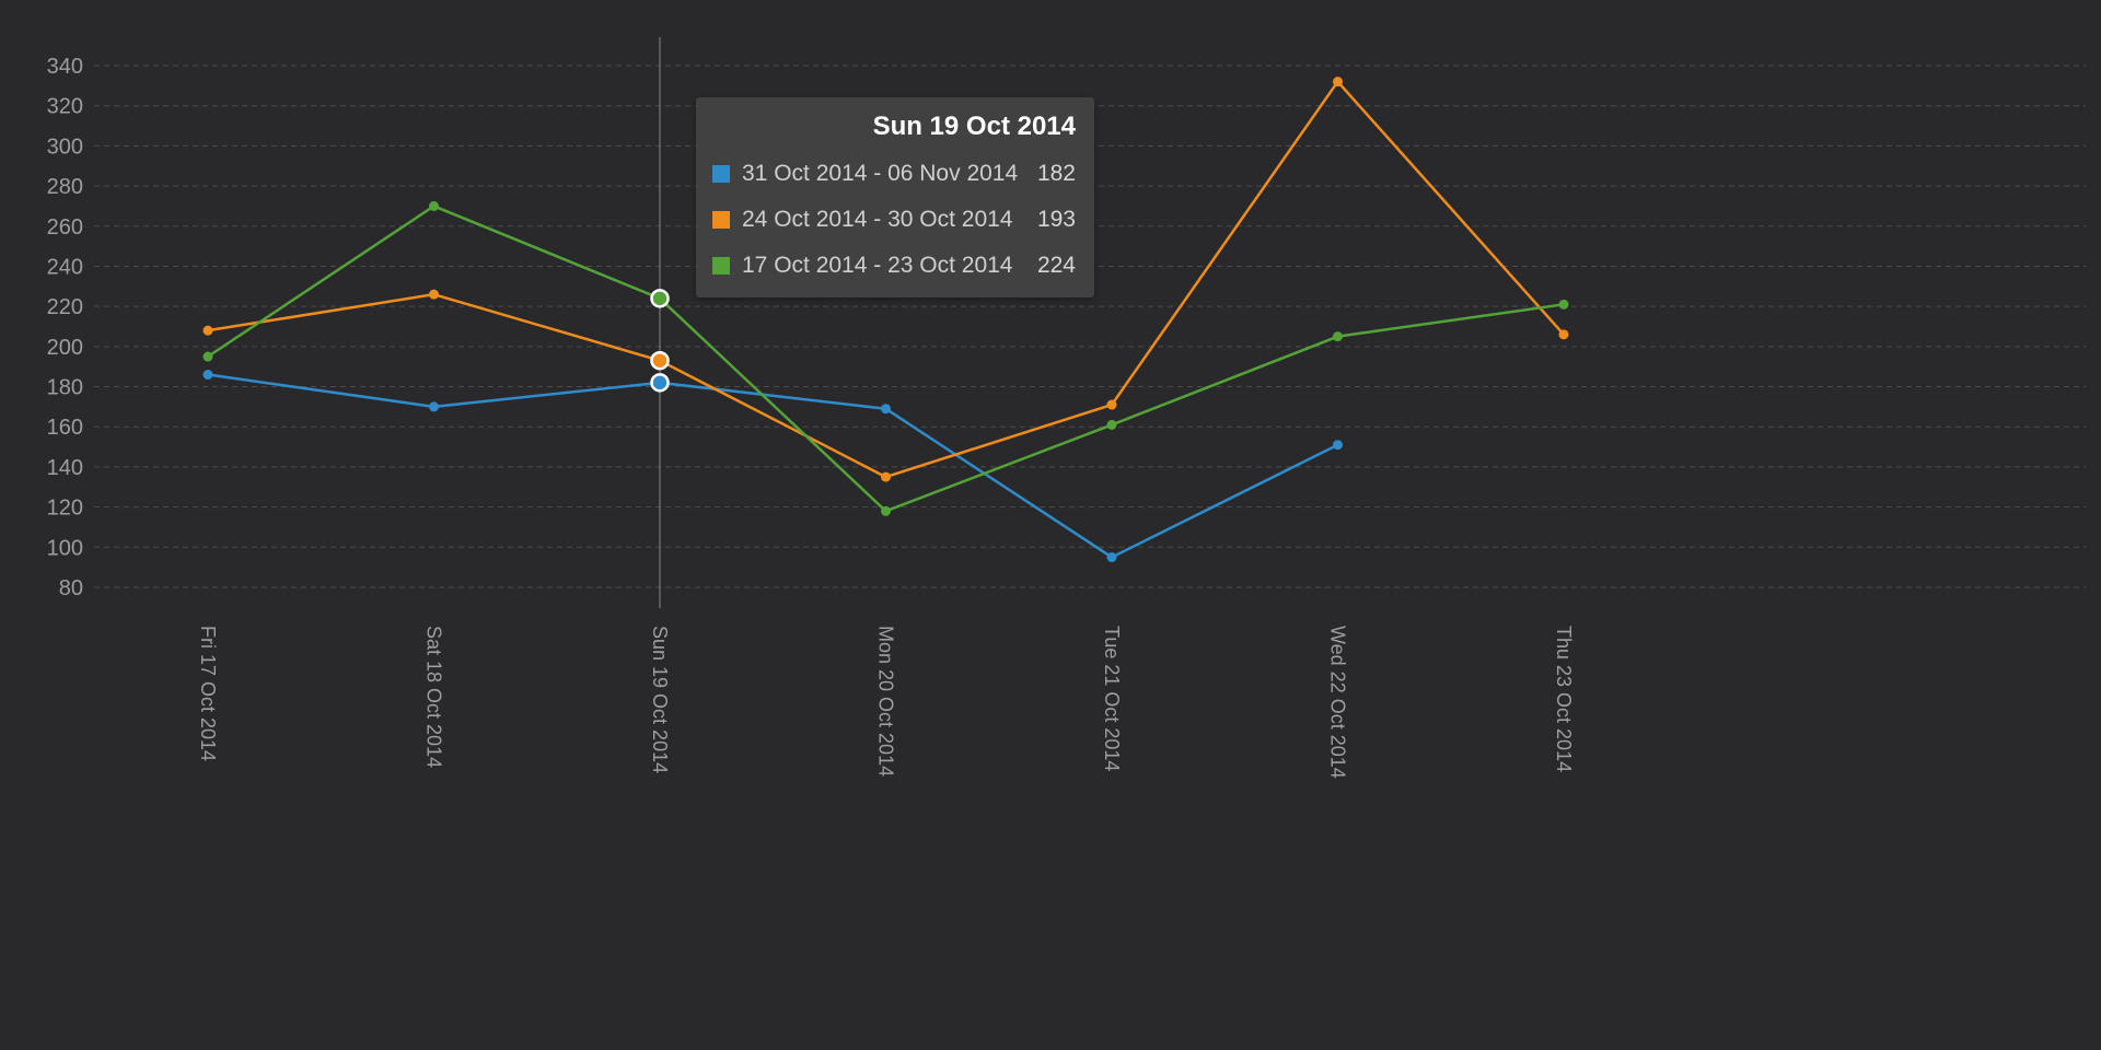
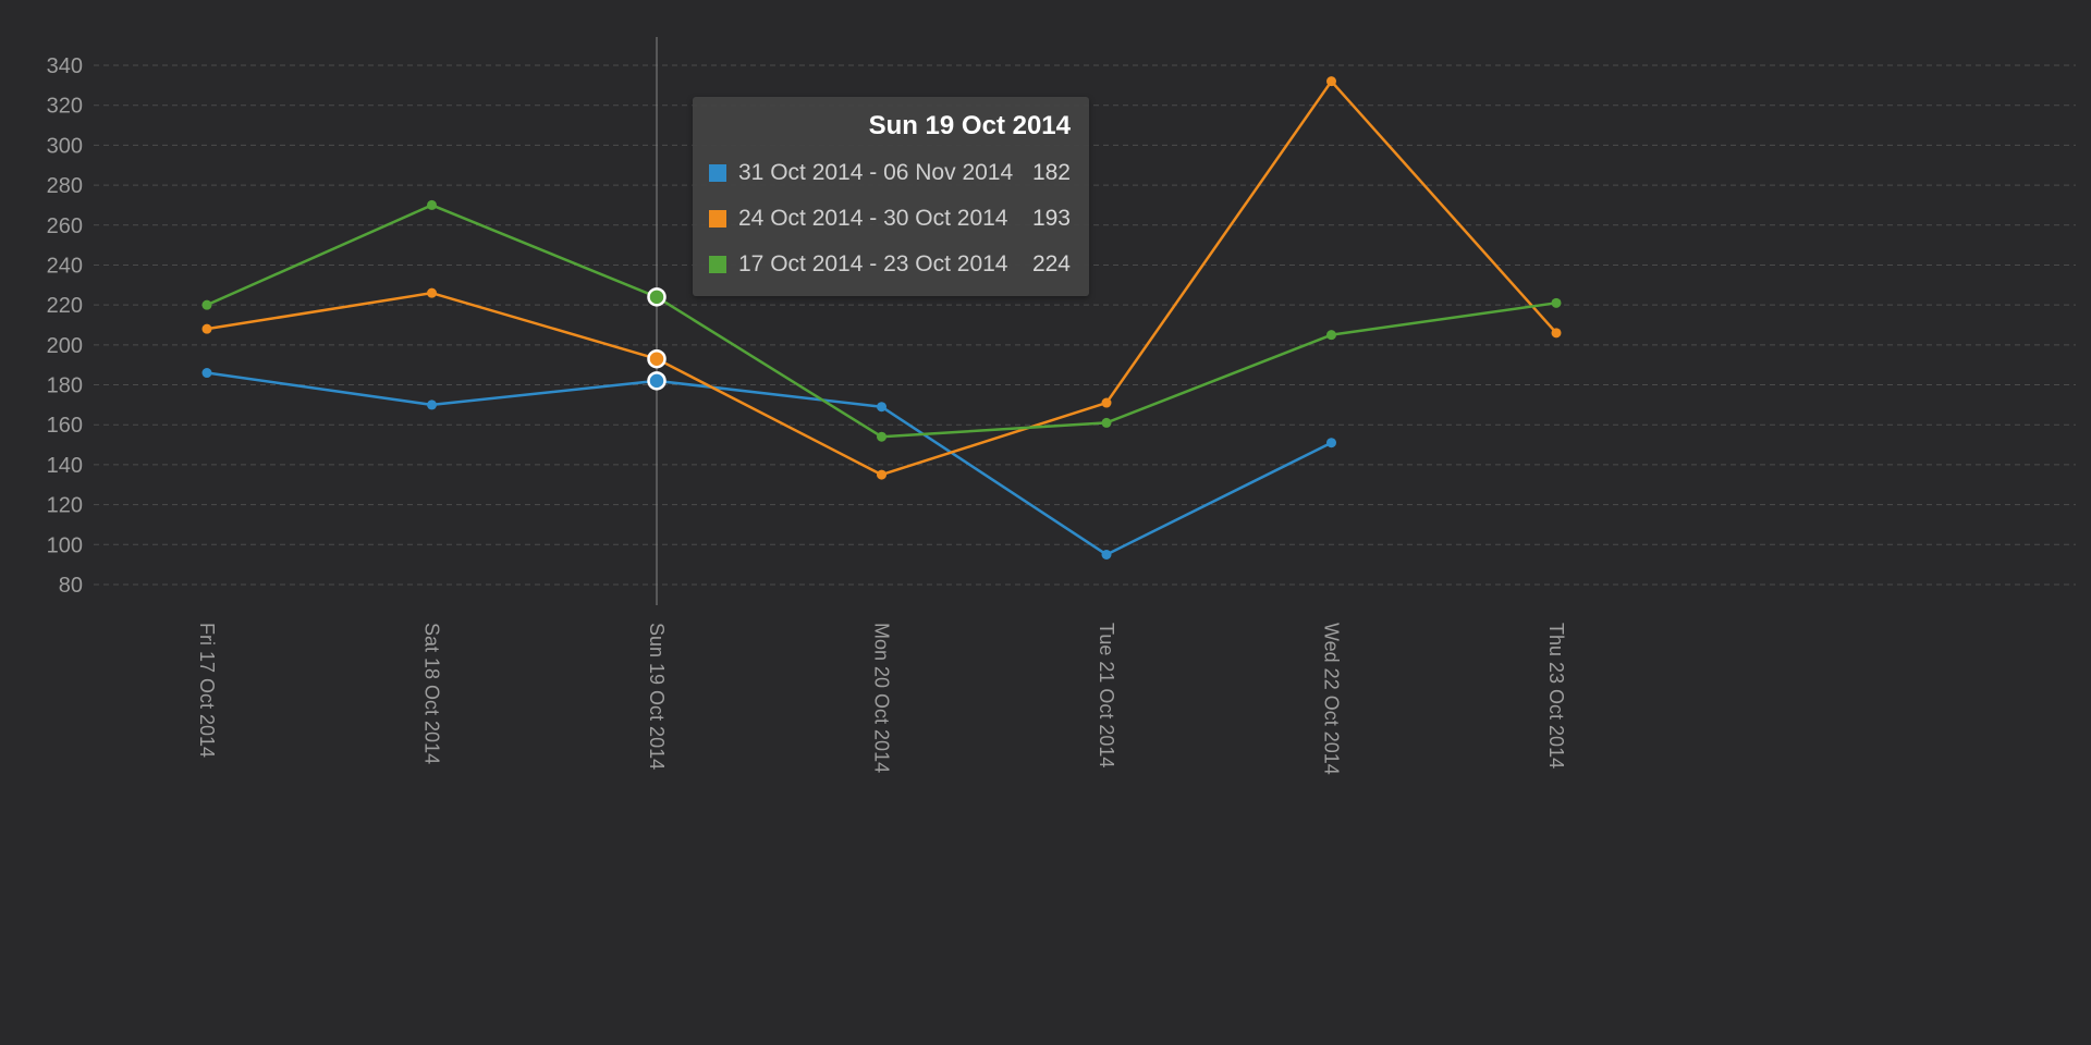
17 Oct 2014 - 23 Oct 2014/Fri 17 Oct 2014: 195 -> 220
17 Oct 2014 - 23 Oct 2014/Mon 20 Oct 2014: 118 -> 154
